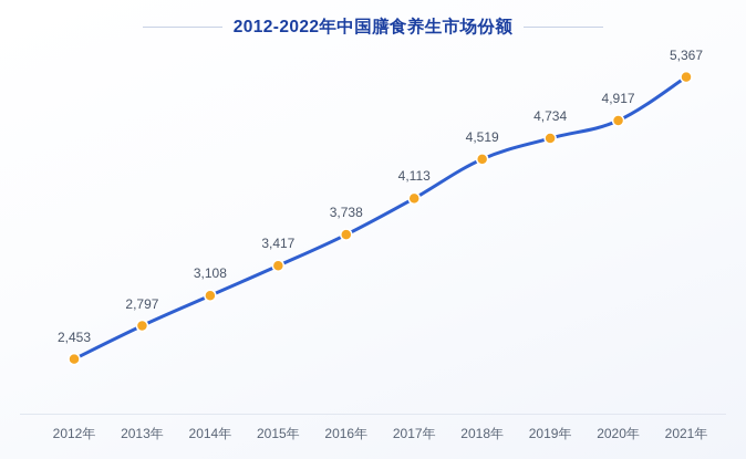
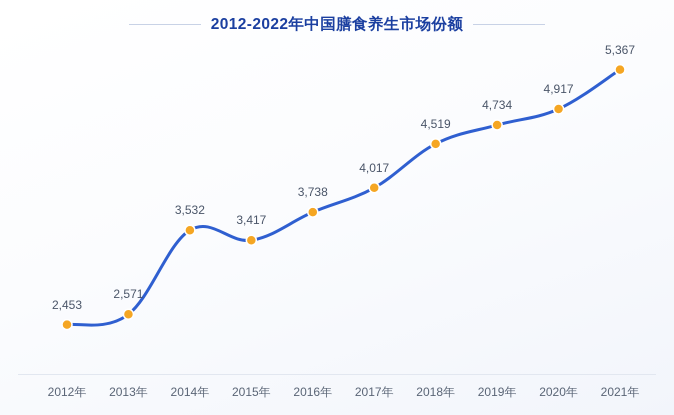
2013年: 2,797 -> 2,571
2014年: 3,108 -> 3,532
2017年: 4,113 -> 4,017
